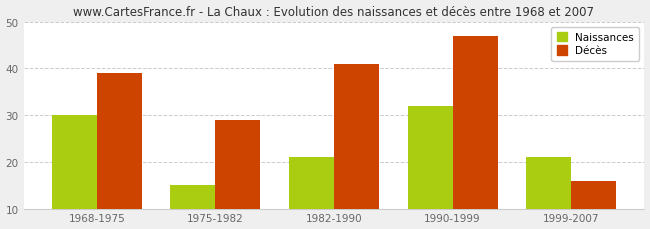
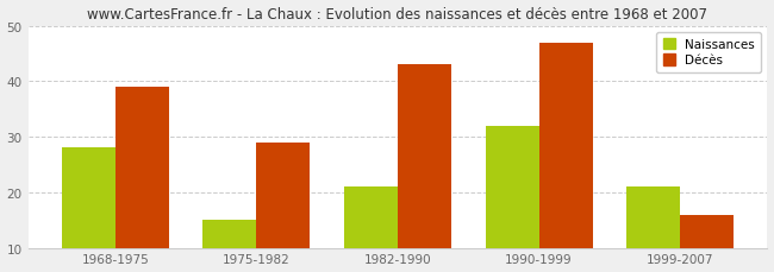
Naissances/1968-1975: 30 -> 28
Décès/1982-1990: 41 -> 43
